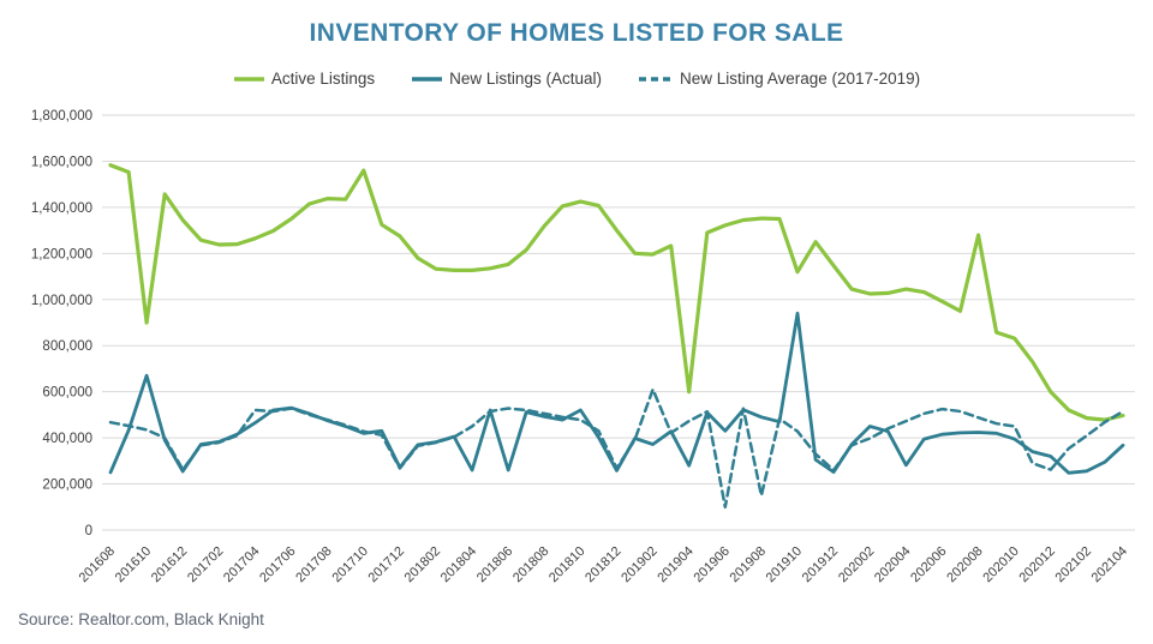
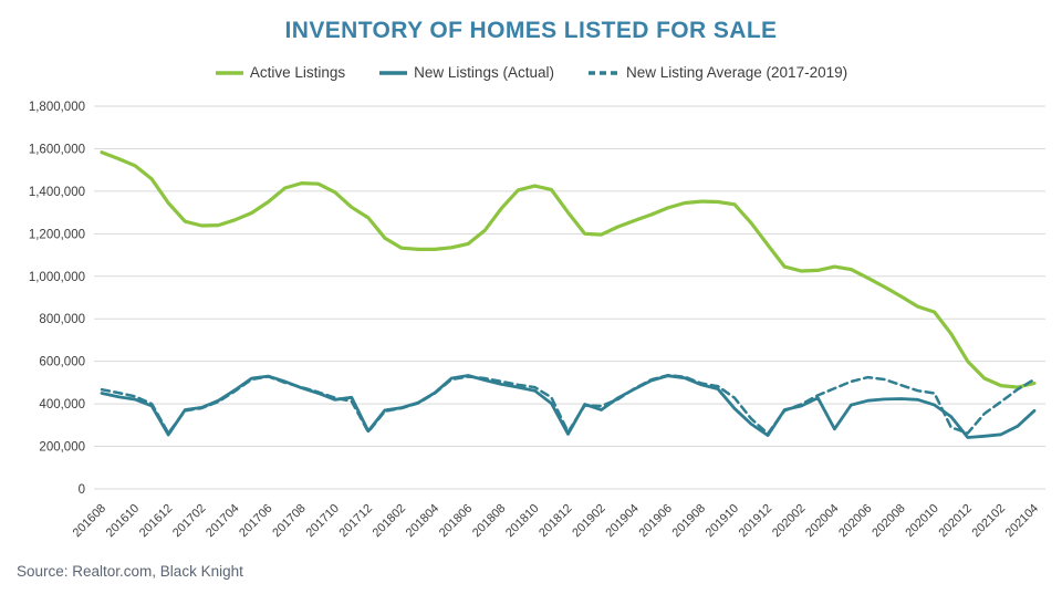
New Listings (Actual)/201608: 250000 -> 450000
Active Listings/201610: 900000 -> 1520000
New Listings (Actual)/201610: 670000 -> 420000
New Listing Average (2017-2019)/201704: 520000 -> 460000
Active Listings/201710: 1560000 -> 1400000
New Listings (Actual)/201804: 260000 -> 450000
New Listings (Actual)/201806: 260000 -> 530000
New Listings (Actual)/201810: 520000 -> 460000
New Listing Average (2017-2019)/201902: 610000 -> 390000
Active Listings/201904: 600000 -> 1260000
New Listings (Actual)/201904: 280000 -> 470000
New Listings (Actual)/201906: 430000 -> 530000
New Listing Average (2017-2019)/201906: 100000 -> 540000
New Listing Average (2017-2019)/201908: 150000 -> 500000
Active Listings/201910: 1120000 -> 1340000
New Listings (Actual)/201910: 940000 -> 380000
New Listings (Actual)/202002: 450000 -> 390000
Active Listings/202008: 1280000 -> 900000
New Listings (Actual)/202012: 320000 -> 240000
